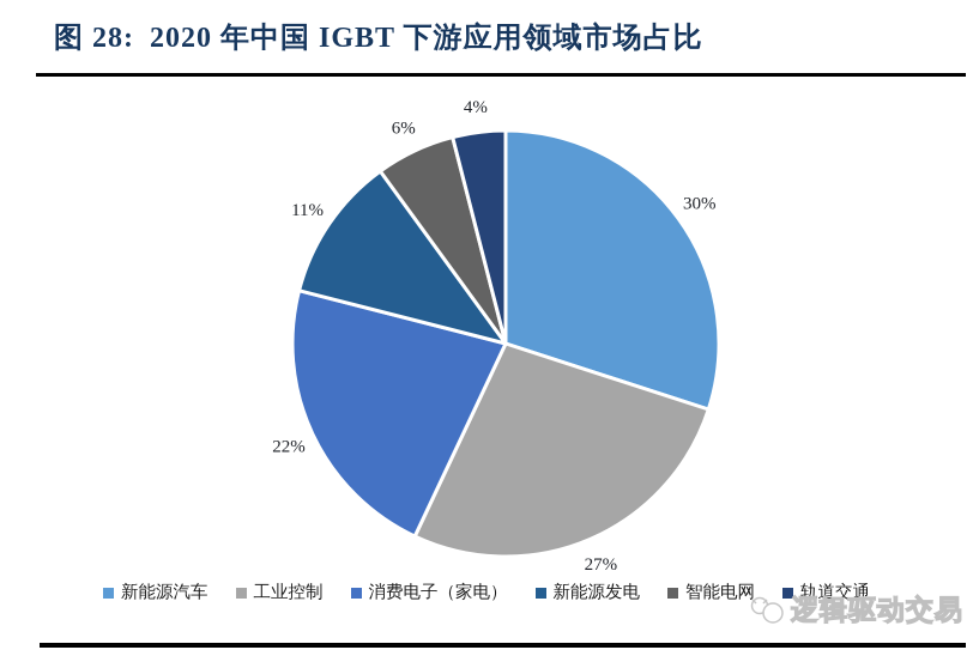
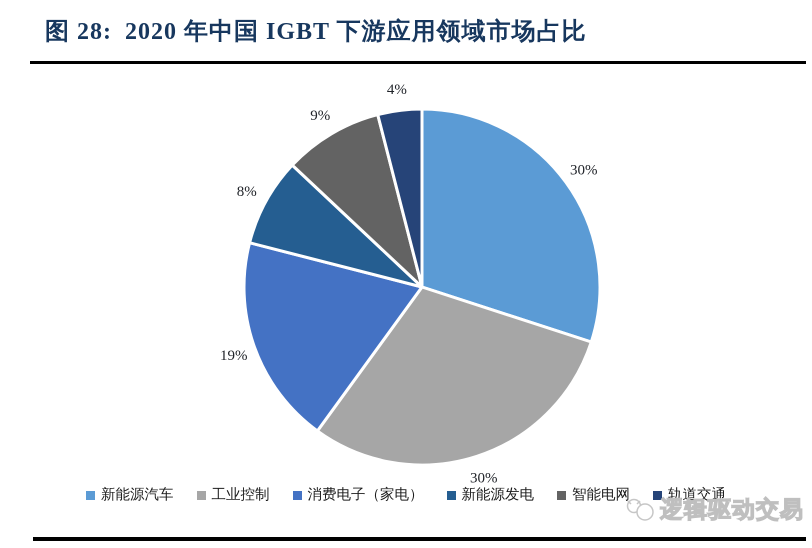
工业控制: 27% -> 30%
消费电子（家电）: 22% -> 19%
新能源发电: 11% -> 8%
智能电网: 6% -> 9%
